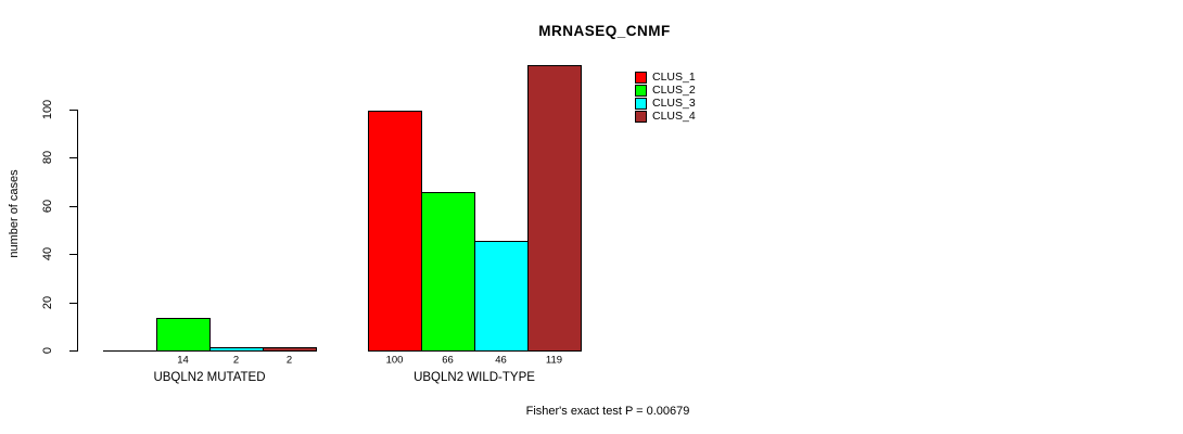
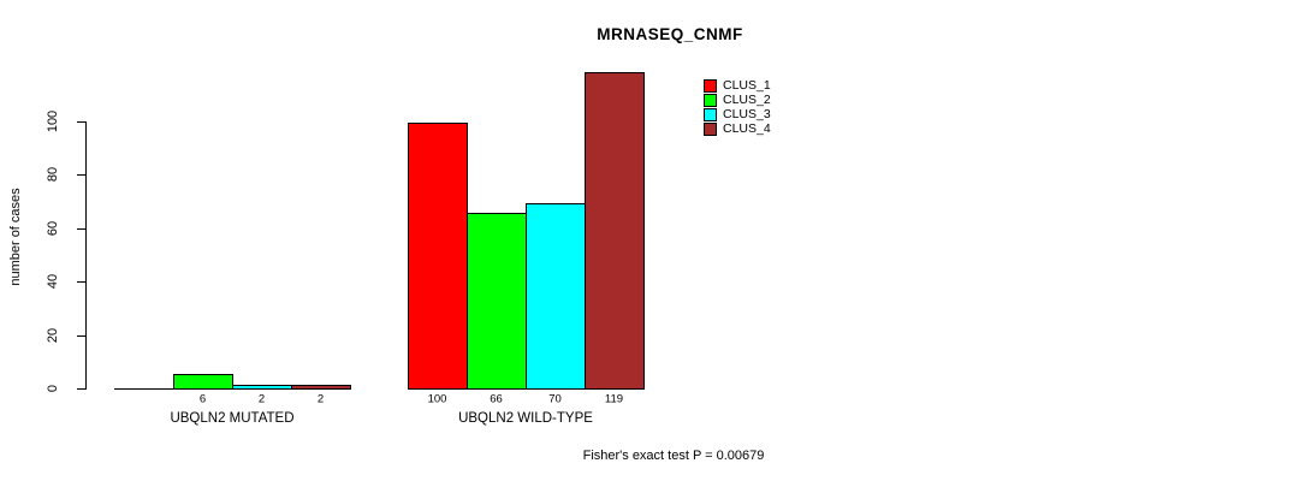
CLUS_2/UBQLN2 MUTATED: 14 -> 6
CLUS_3/UBQLN2 WILD-TYPE: 46 -> 70
